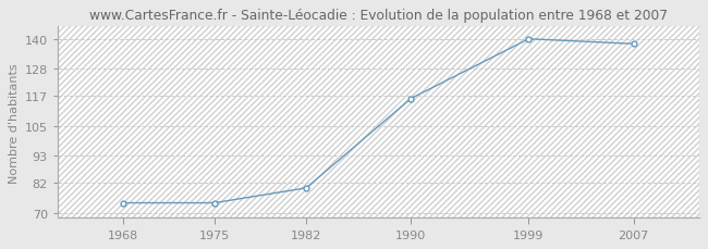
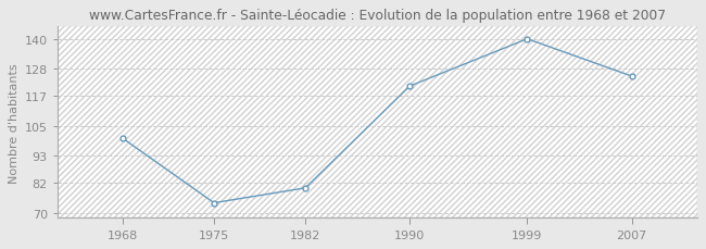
1968: 74 -> 100
1990: 116 -> 121
2007: 138 -> 125
